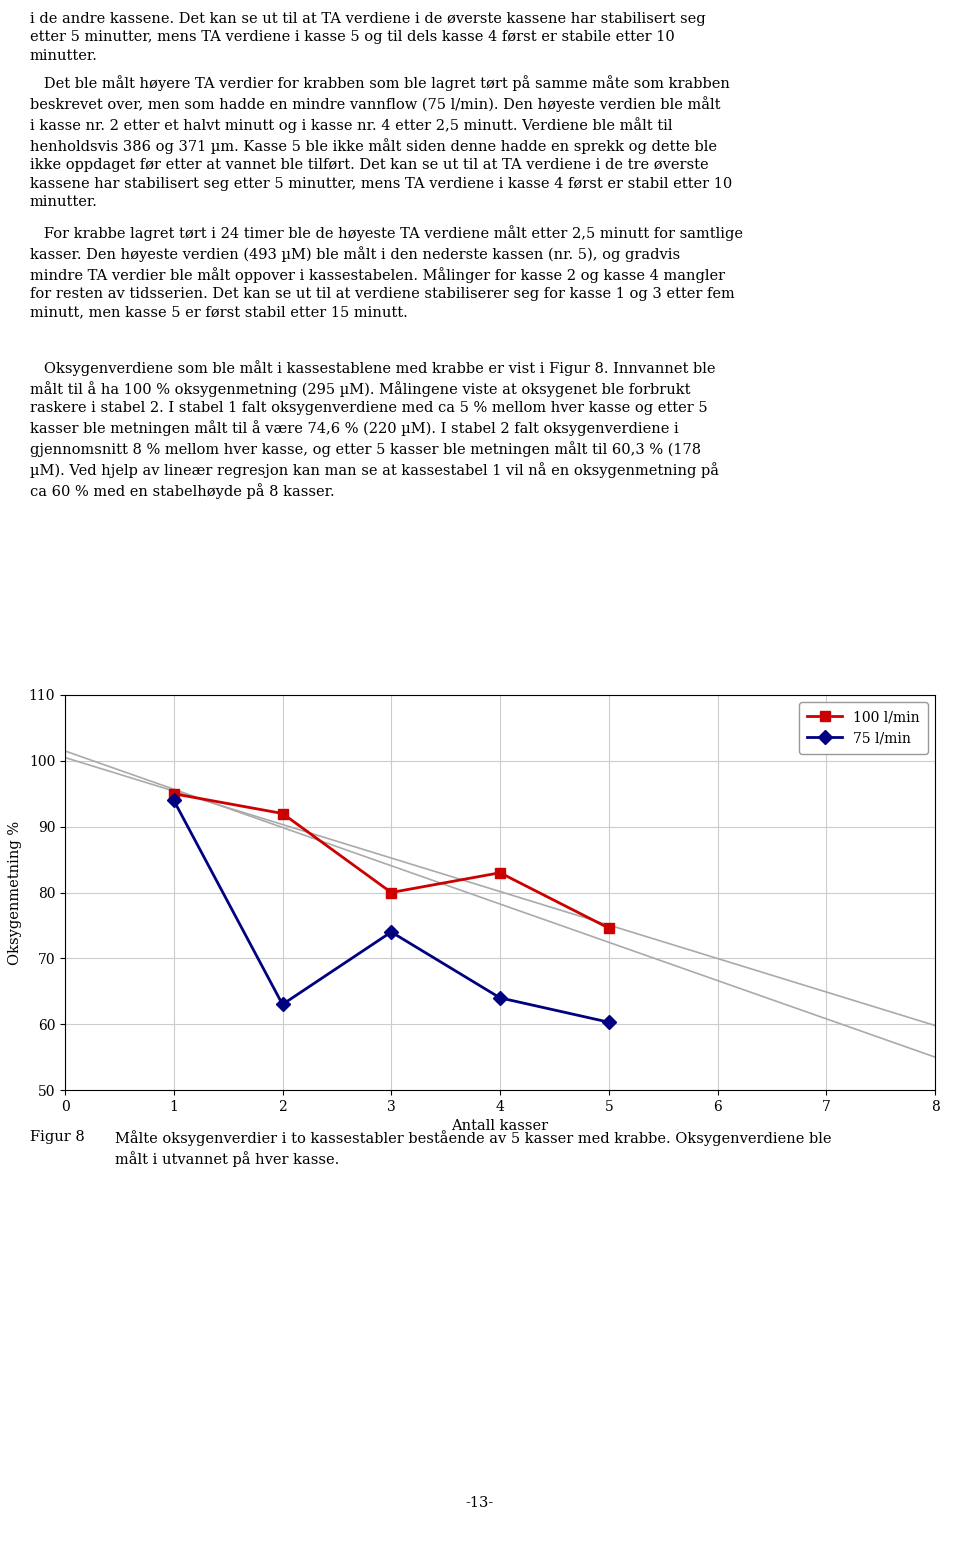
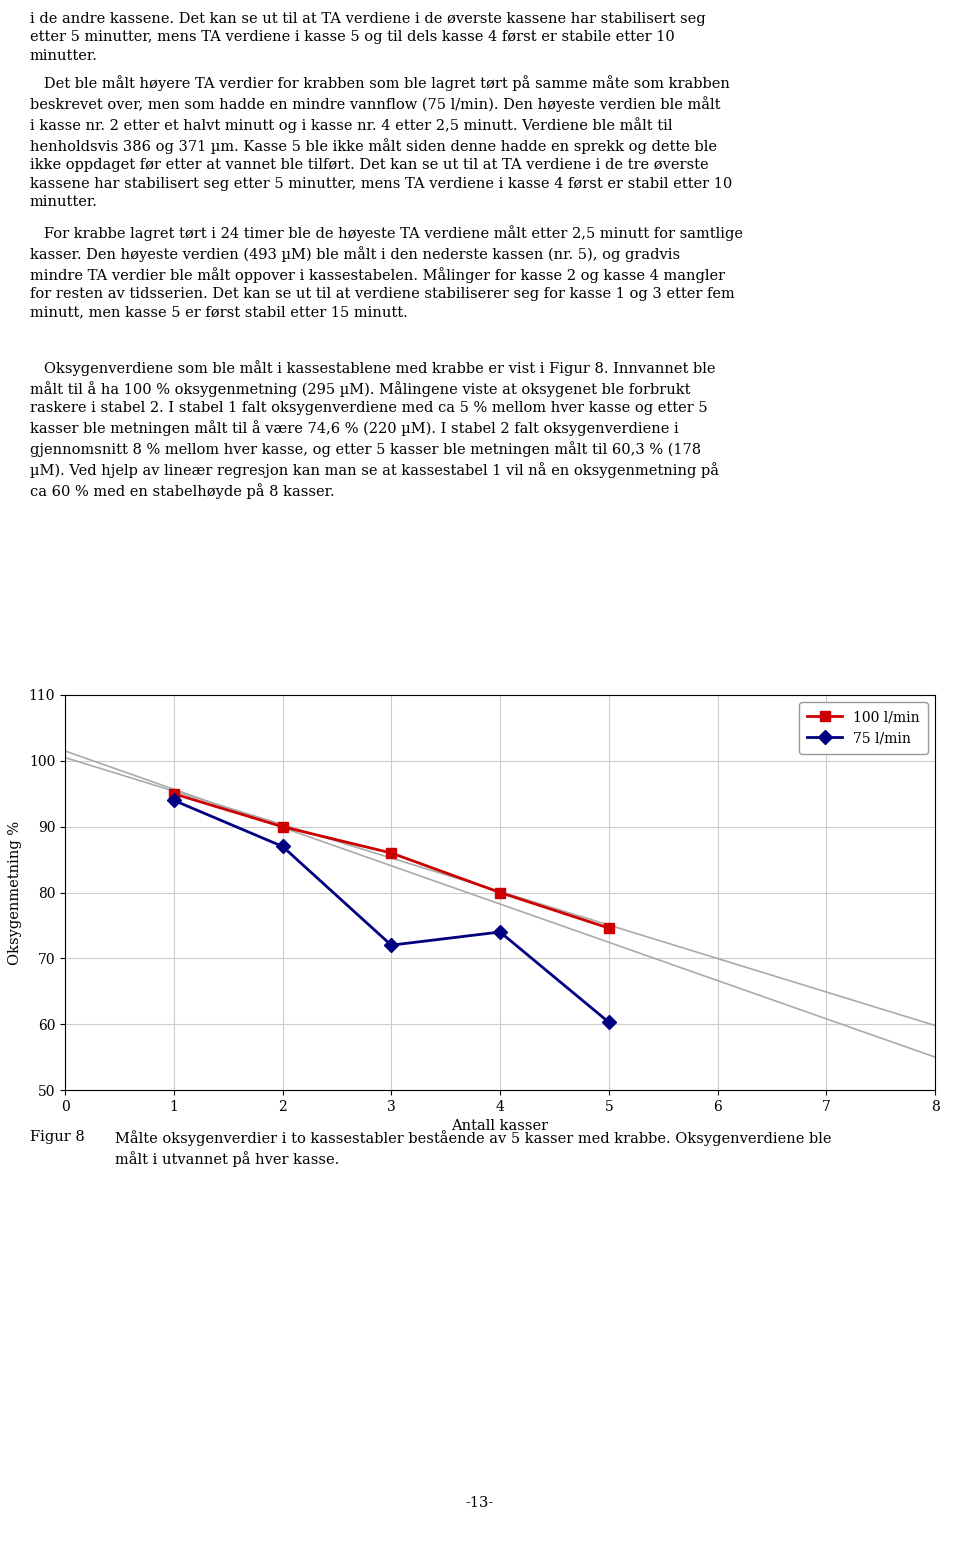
100 l/min/2: 92.0 -> 90.0
75 l/min/2: 63.0 -> 87.0
100 l/min/3: 80.0 -> 86.0
75 l/min/3: 74.0 -> 72.0
100 l/min/4: 83.0 -> 80.0
75 l/min/4: 64.0 -> 74.0
